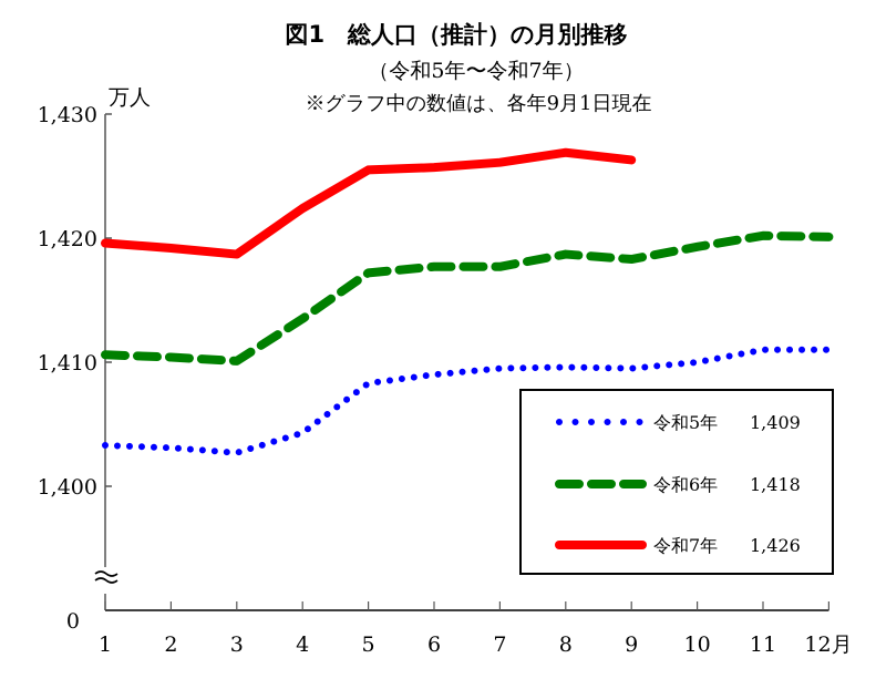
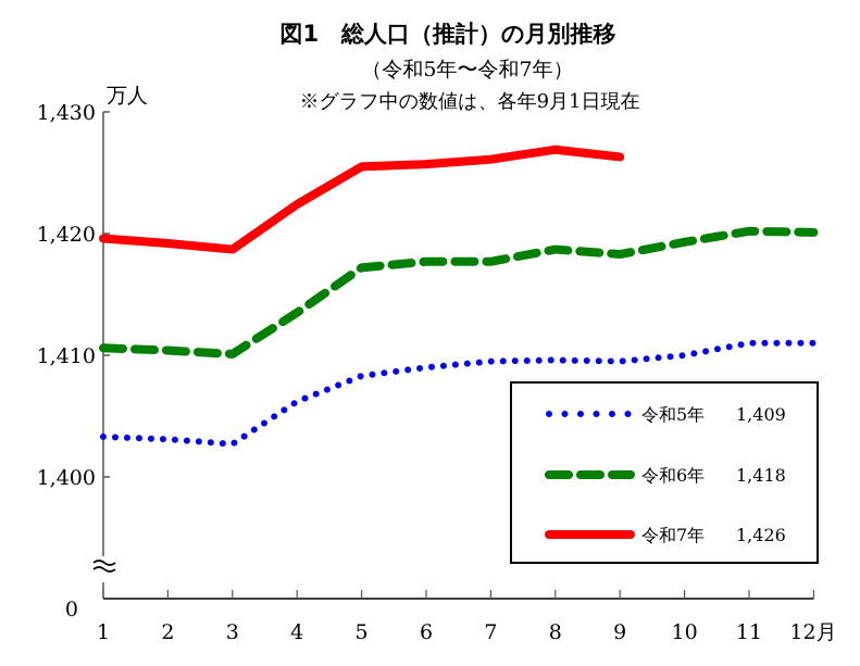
令和5年/4: 1404.3 -> 1406.2
